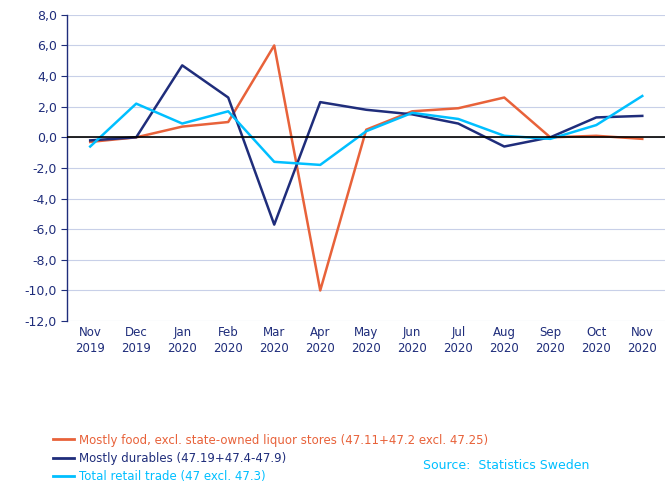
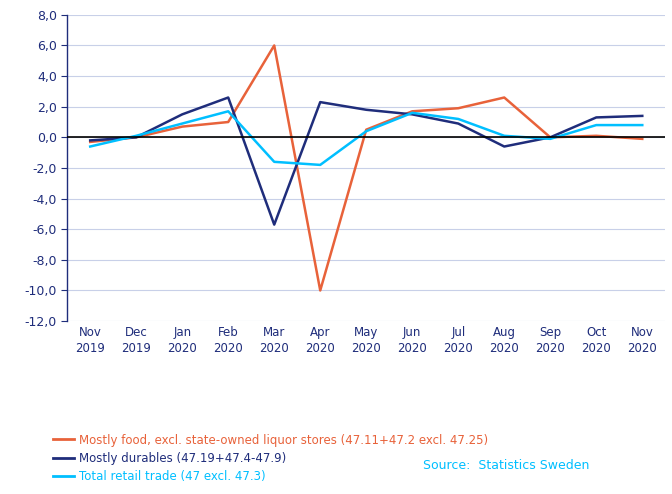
Total retail trade (47 excl. 47.3)/Dec 2019: 2,2 -> 0,1
Mostly durables (47.19+47.4-47.9)/Jan 2020: 4,7 -> 1,5
Total retail trade (47 excl. 47.3)/Nov 2020: 2,7 -> 0,8
